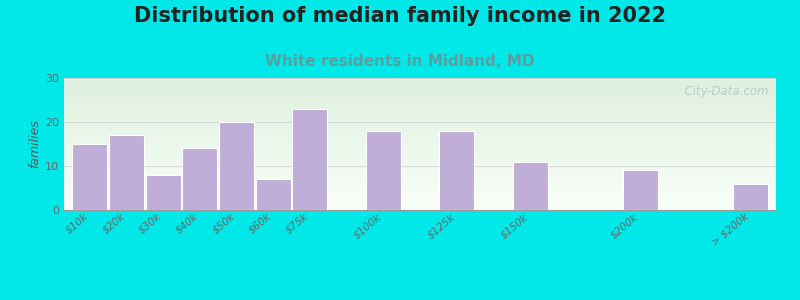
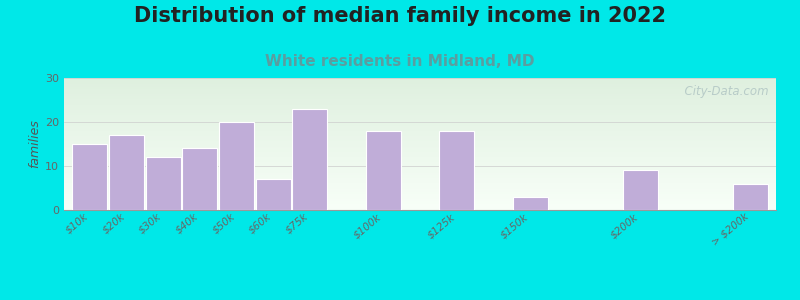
$30k: 8 -> 12
$150k: 11 -> 3
